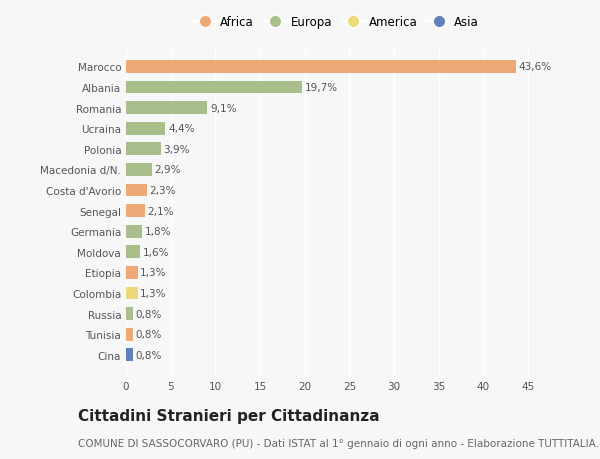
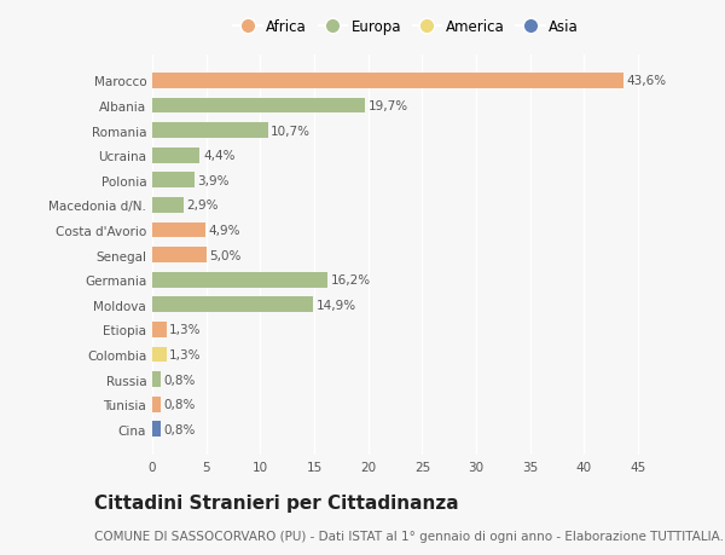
Romania: 9,1% -> 10,7%
Costa d'Avorio: 2,3% -> 4,9%
Senegal: 2,1% -> 5,0%
Germania: 1,8% -> 16,2%
Moldova: 1,6% -> 14,9%
